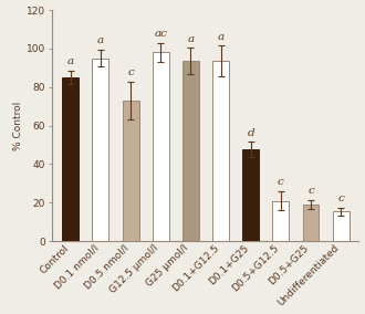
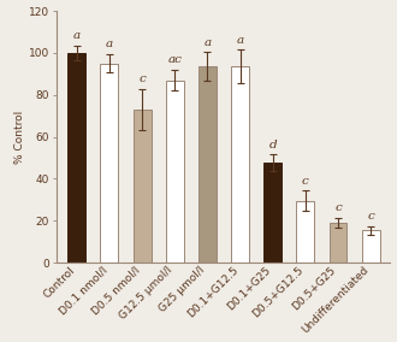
Control: 85 -> 100
G12.5 μmol/l: 98 -> 87
D0.5+G12.5: 21 -> 30
